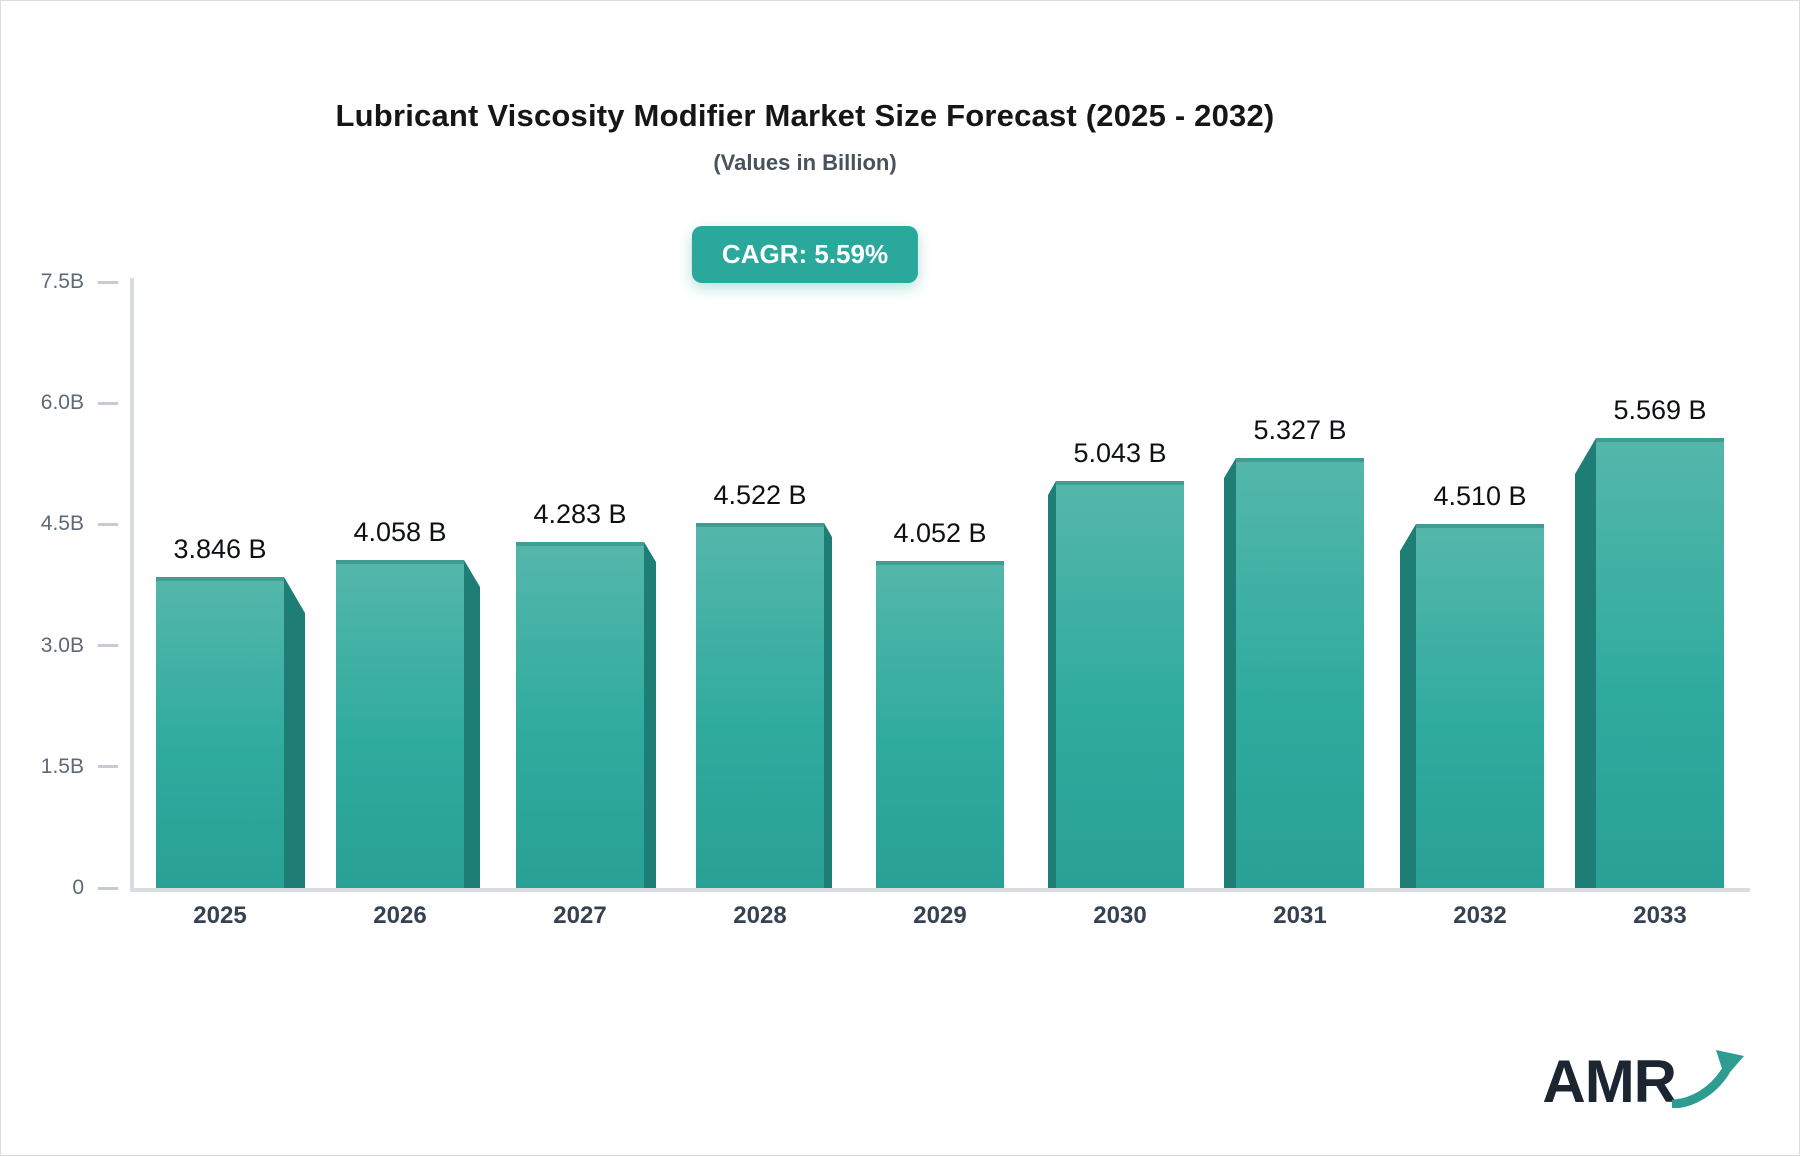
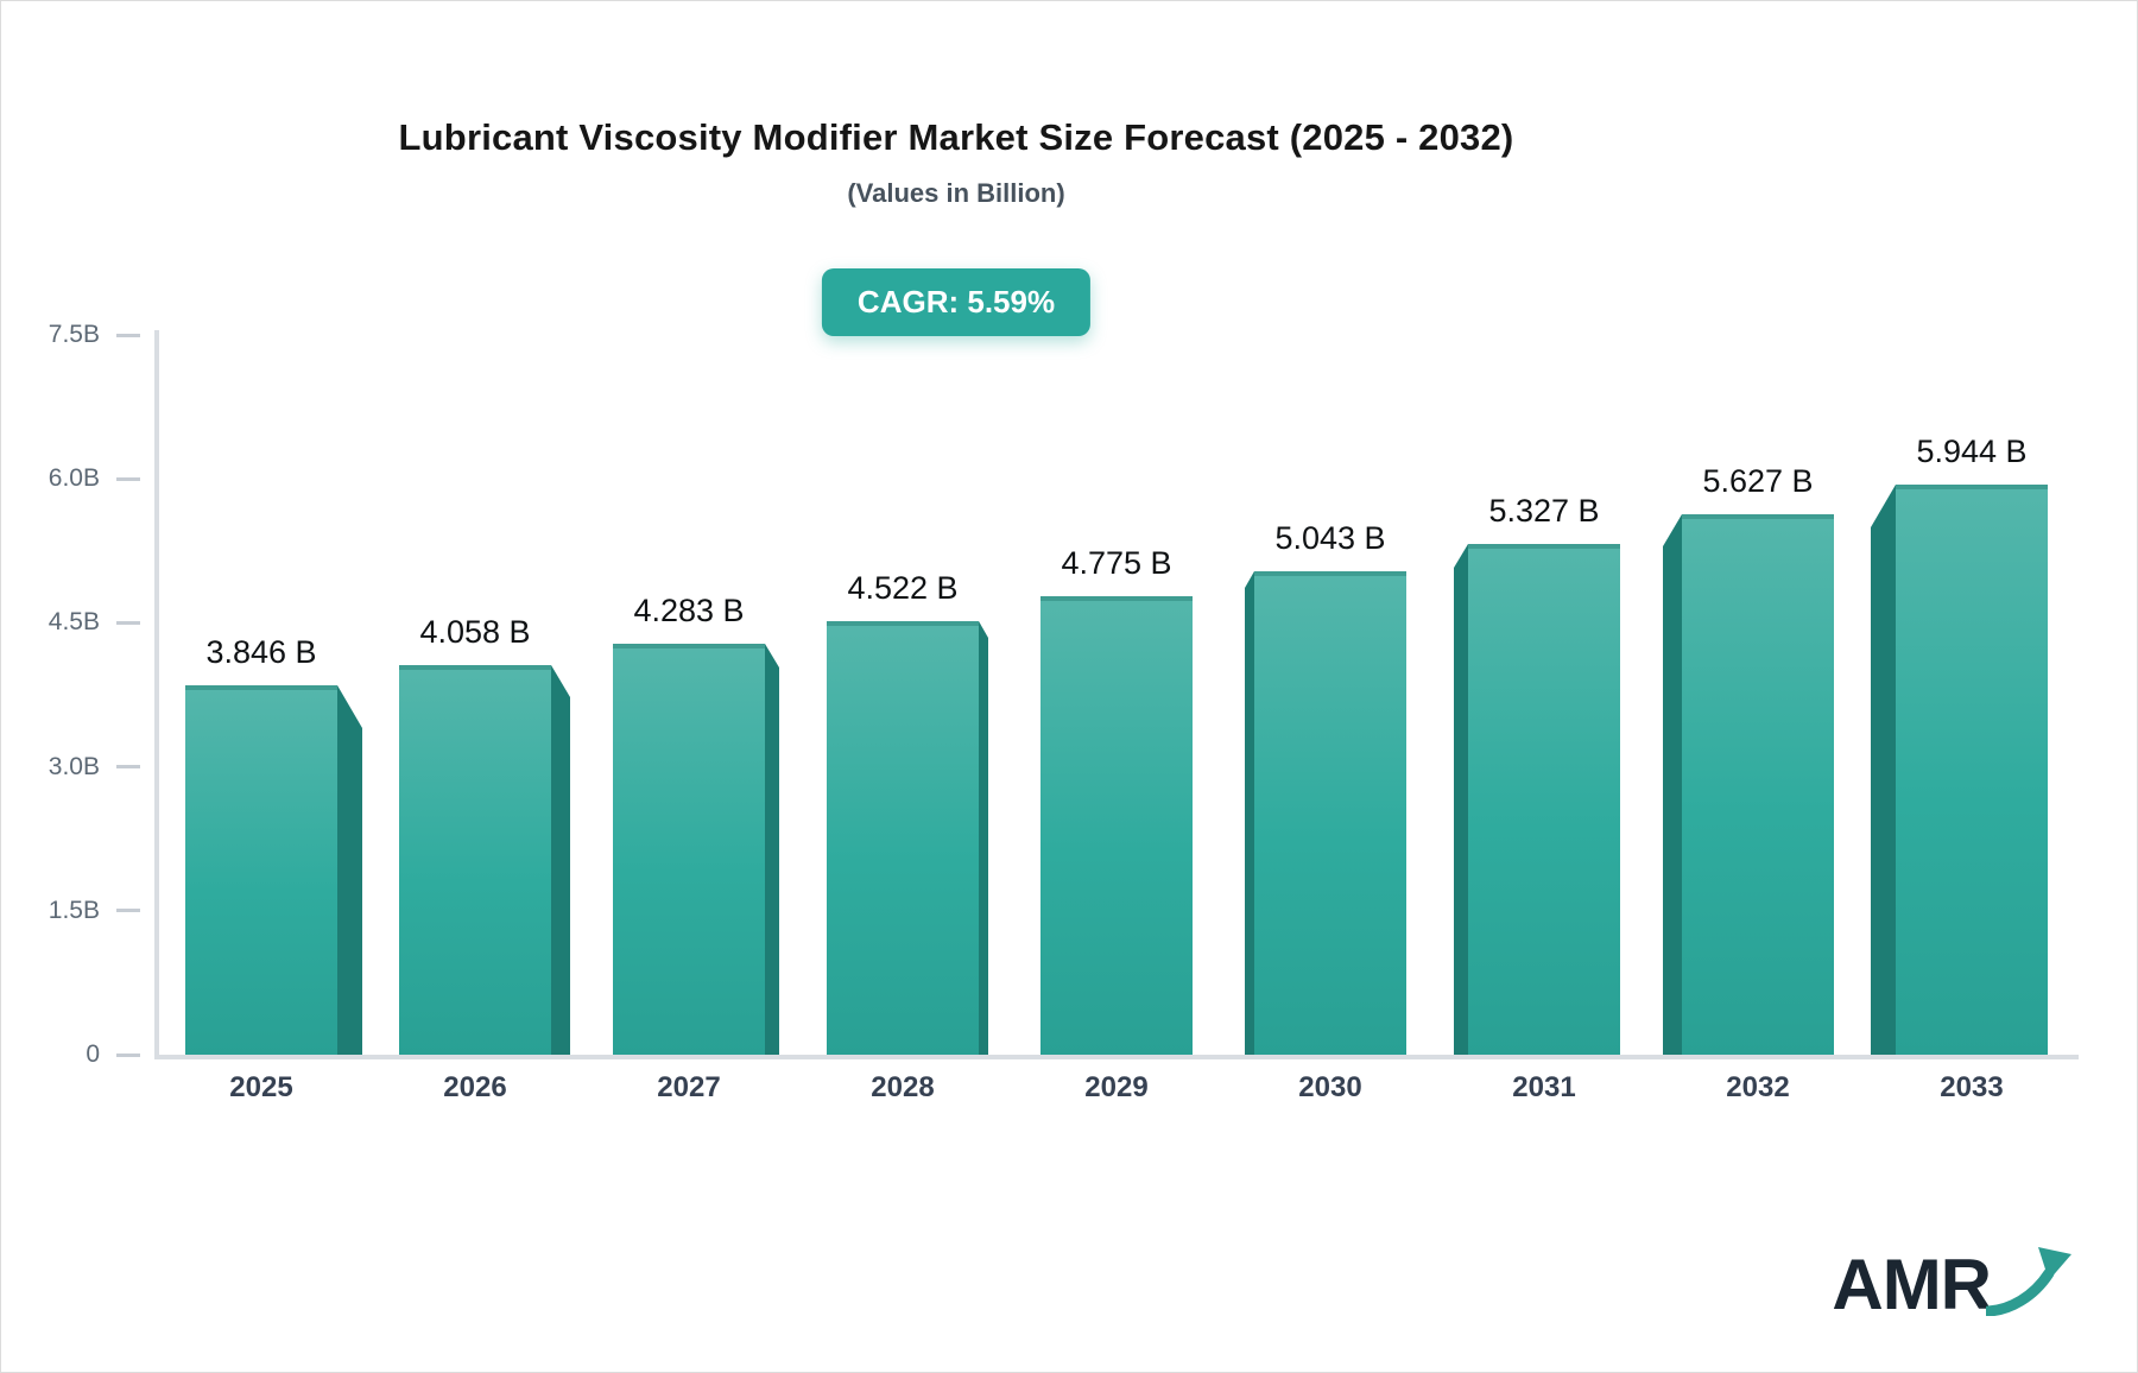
2029: 4.052 -> 4.775
2032: 4.510 -> 5.627
2033: 5.569 -> 5.944
